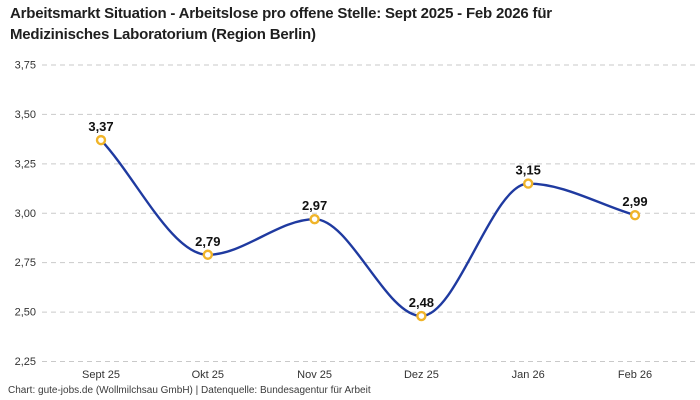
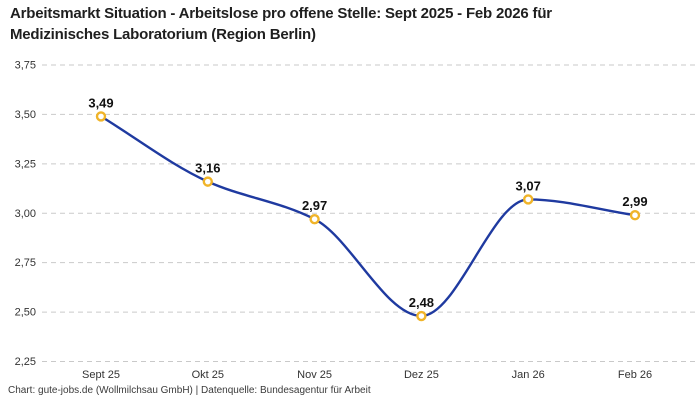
Sept 25: 3,37 -> 3,49
Okt 25: 2,79 -> 3,16
Jan 26: 3,15 -> 3,07
